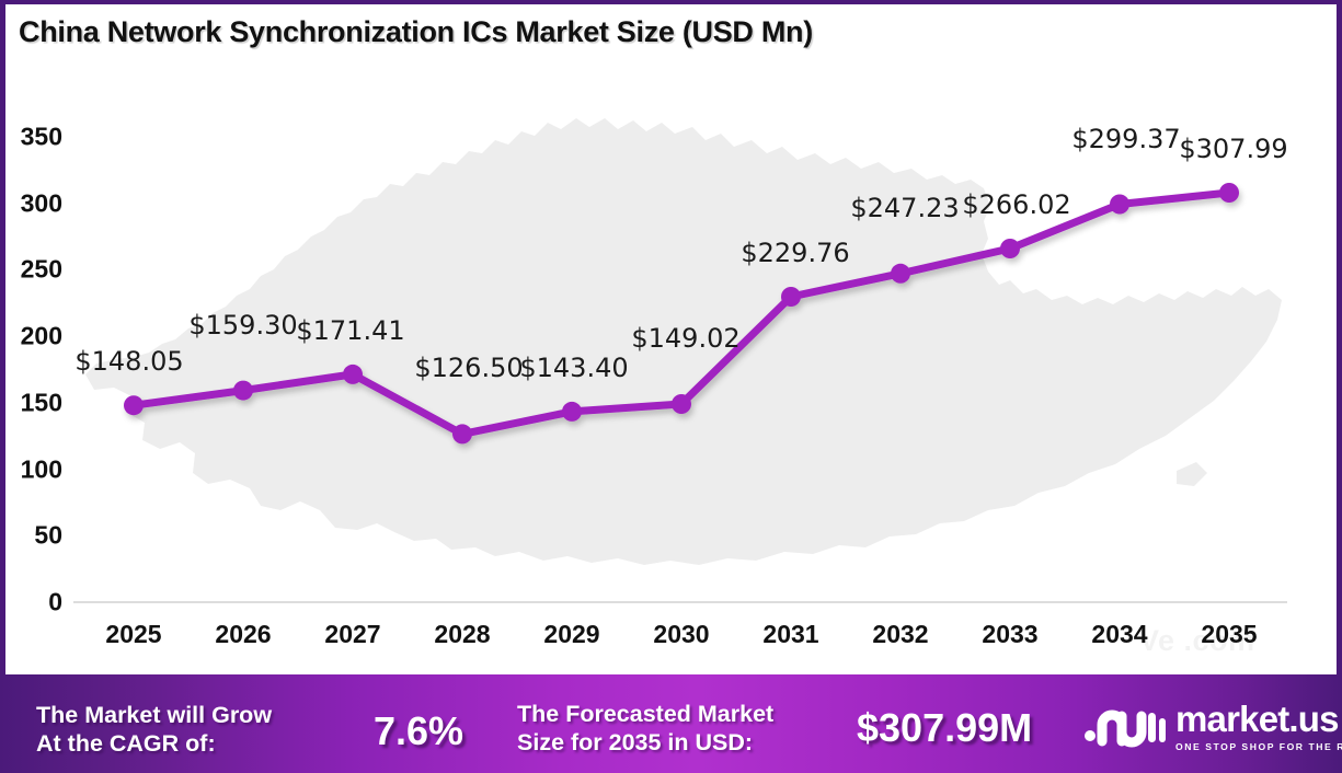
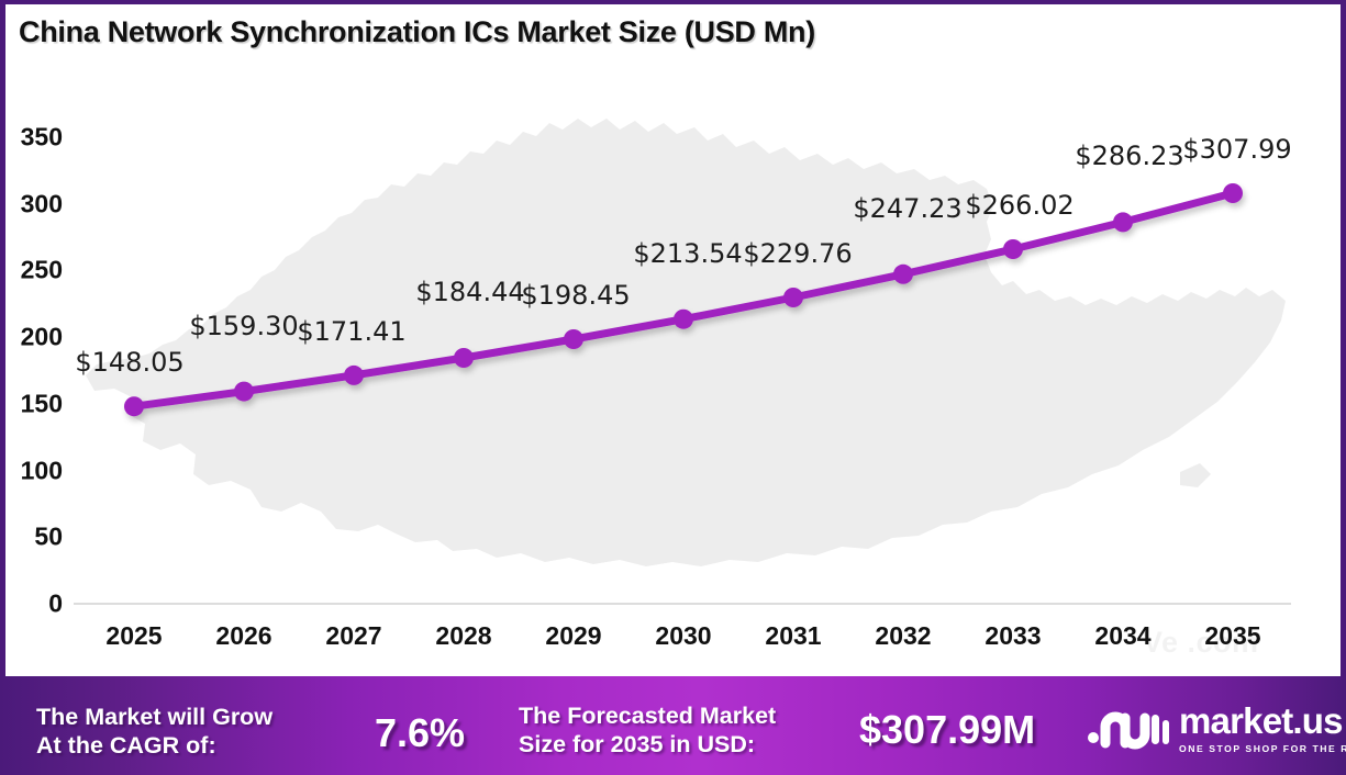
2028: $126.50 -> $184.44
2029: $143.40 -> $198.45
2030: $149.02 -> $213.54
2034: $299.37 -> $286.23
